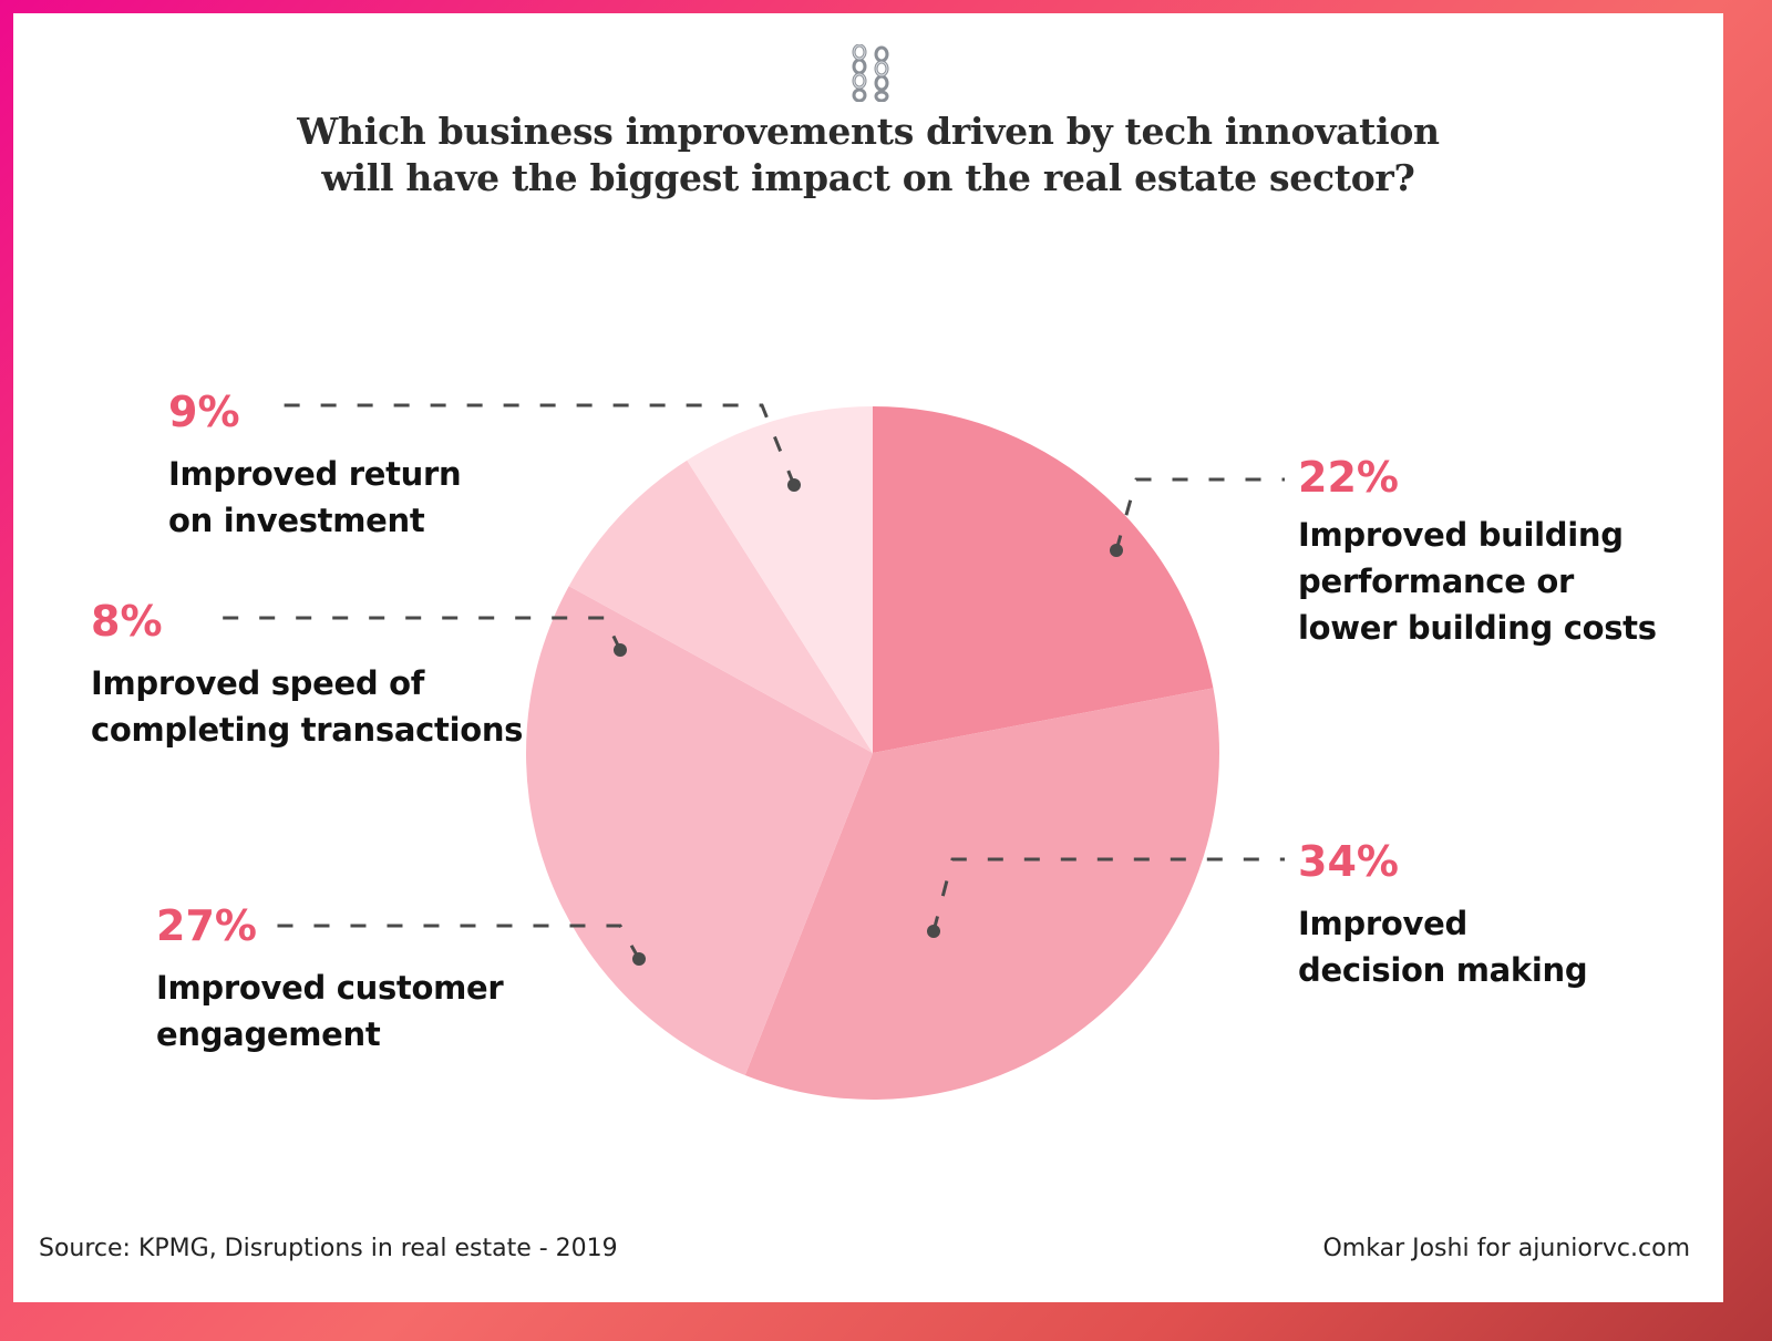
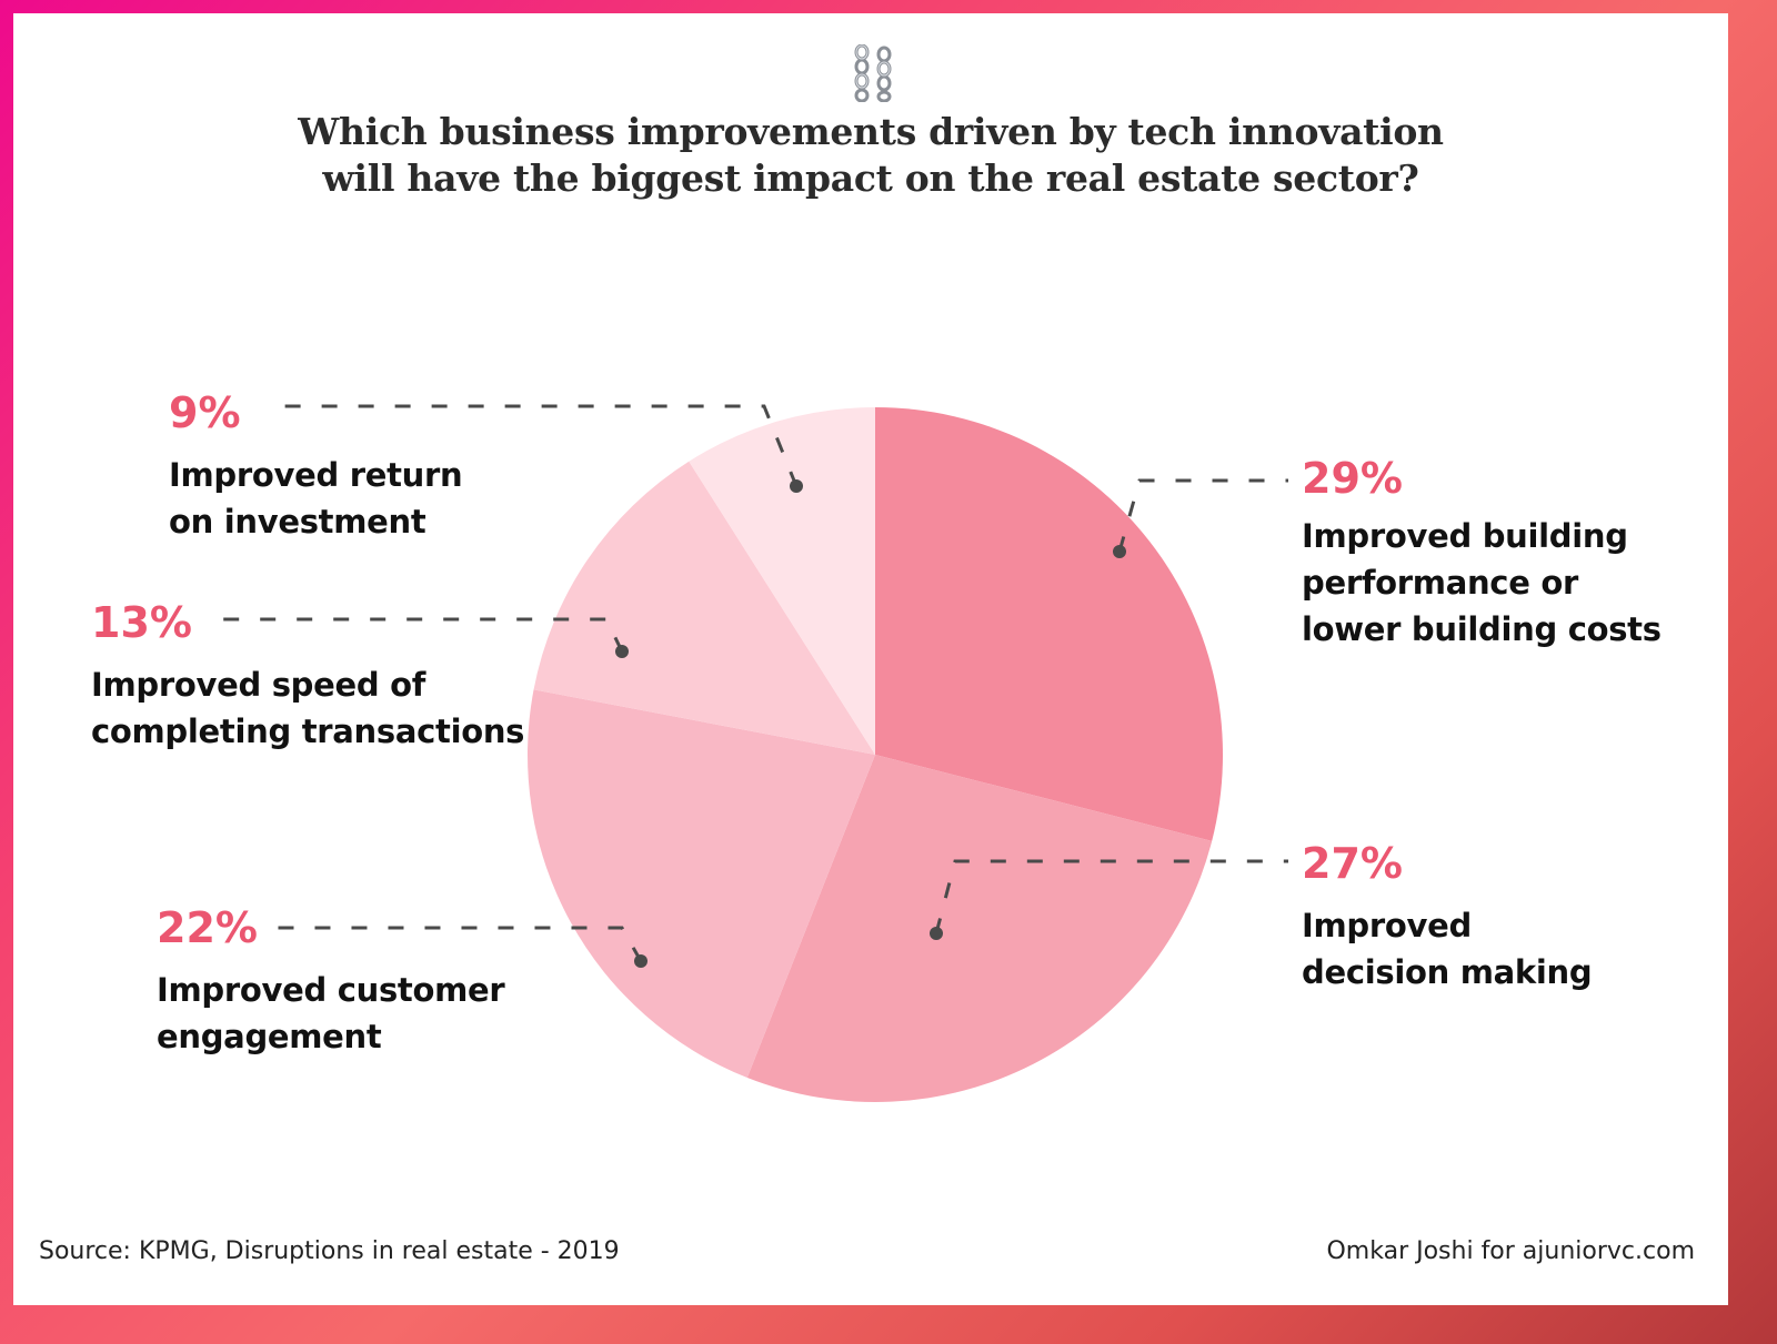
Improved building performance or lower building costs: 22% -> 29%
Improved decision making: 34% -> 27%
Improved customer engagement: 27% -> 22%
Improved speed of completing transactions: 8% -> 13%
